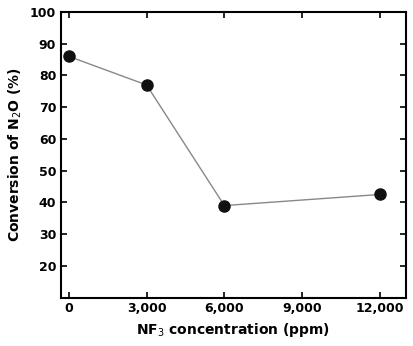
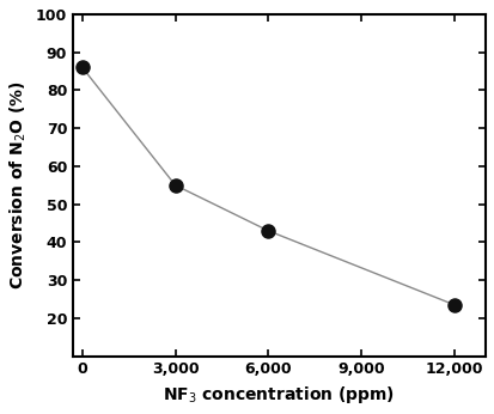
3,000: 77.0 -> 55.0
6,000: 39.0 -> 43.0
12,000: 42.5 -> 23.5
